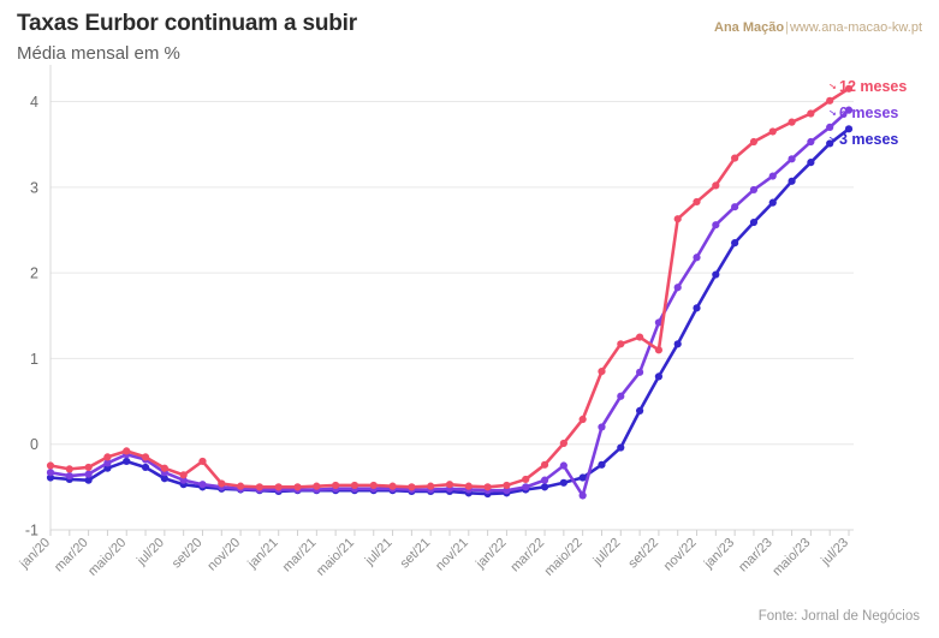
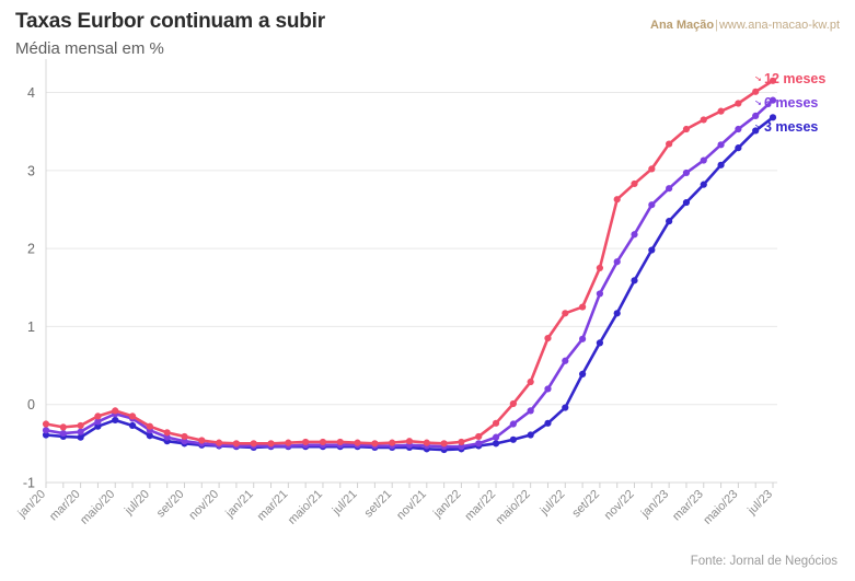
12 meses/set/20: -0.2 -> -0.4
6 meses/maio/22: -0.6 -> -0.1
12 meses/set/22: 1.1 -> 1.8
